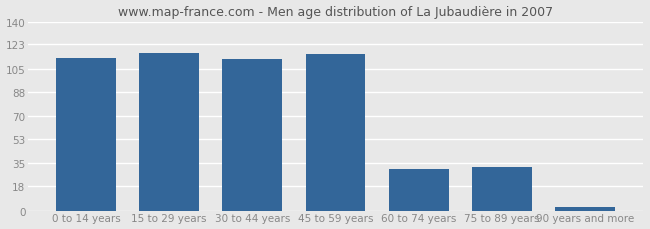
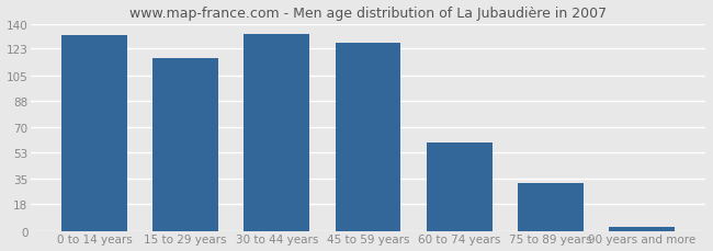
0 to 14 years: 113 -> 132
30 to 44 years: 112 -> 133
45 to 59 years: 116 -> 127
60 to 74 years: 31 -> 60
